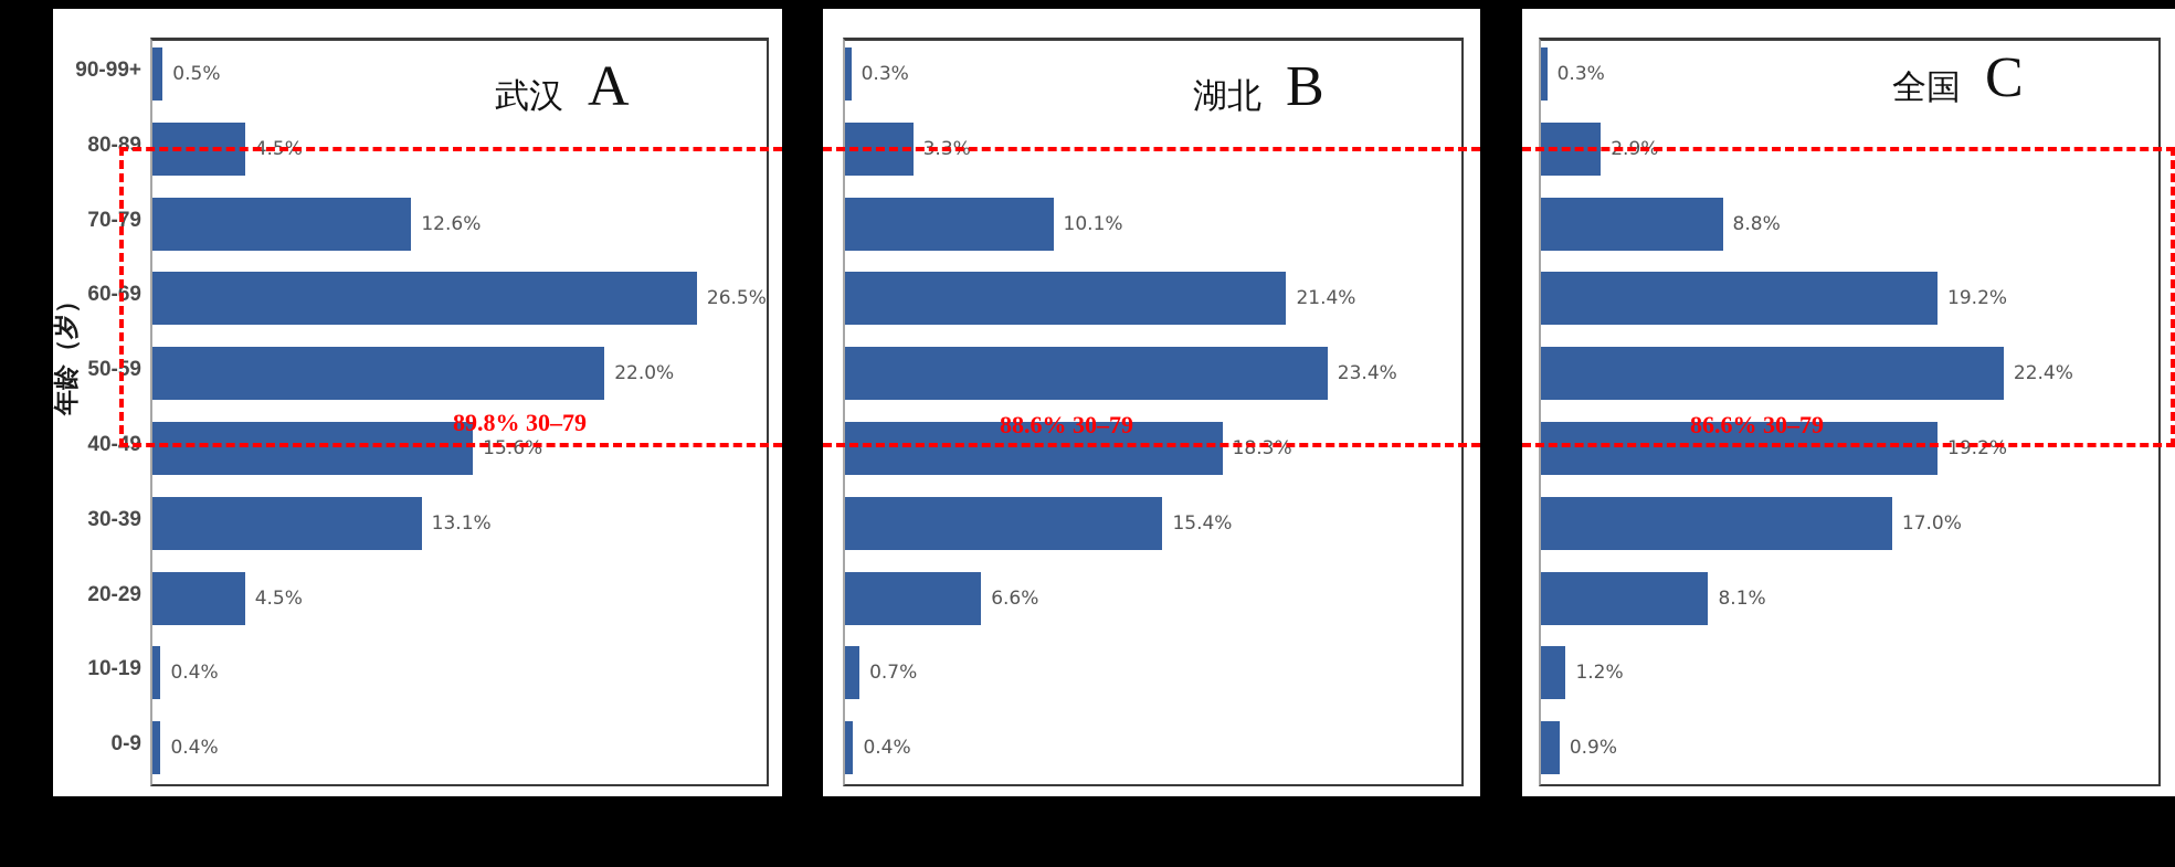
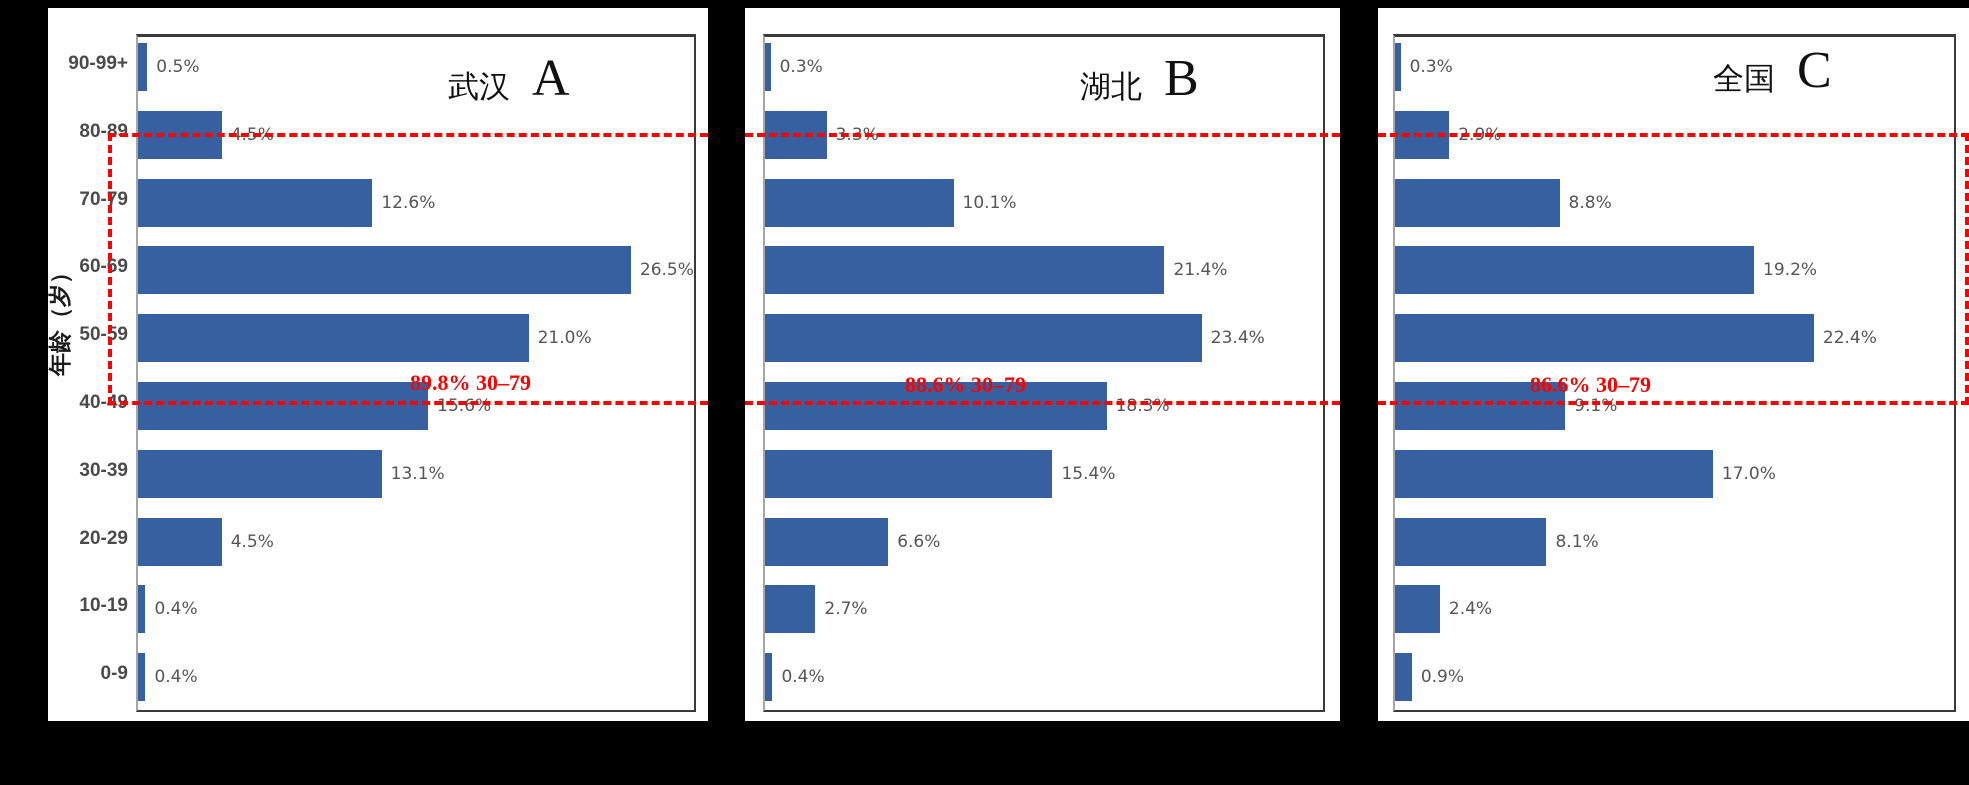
武汉/50-59: 22.0% -> 21.0%
湖北/10-19: 0.7% -> 2.7%
全国/40-49: 19.2% -> 9.1%
全国/10-19: 1.2% -> 2.4%
